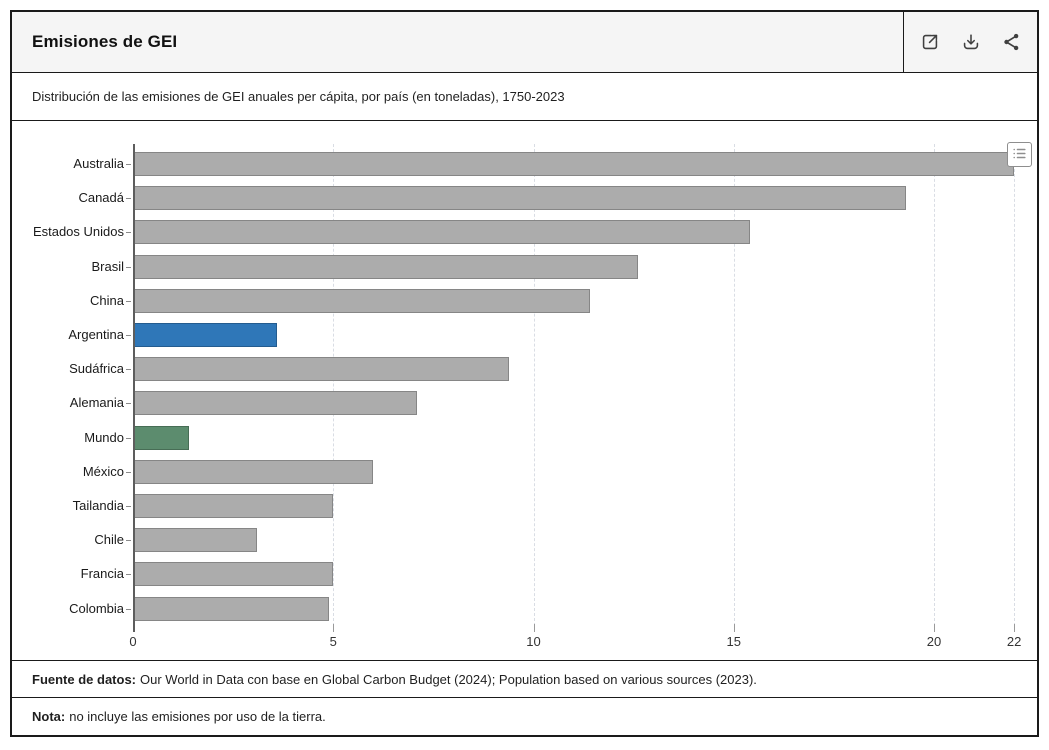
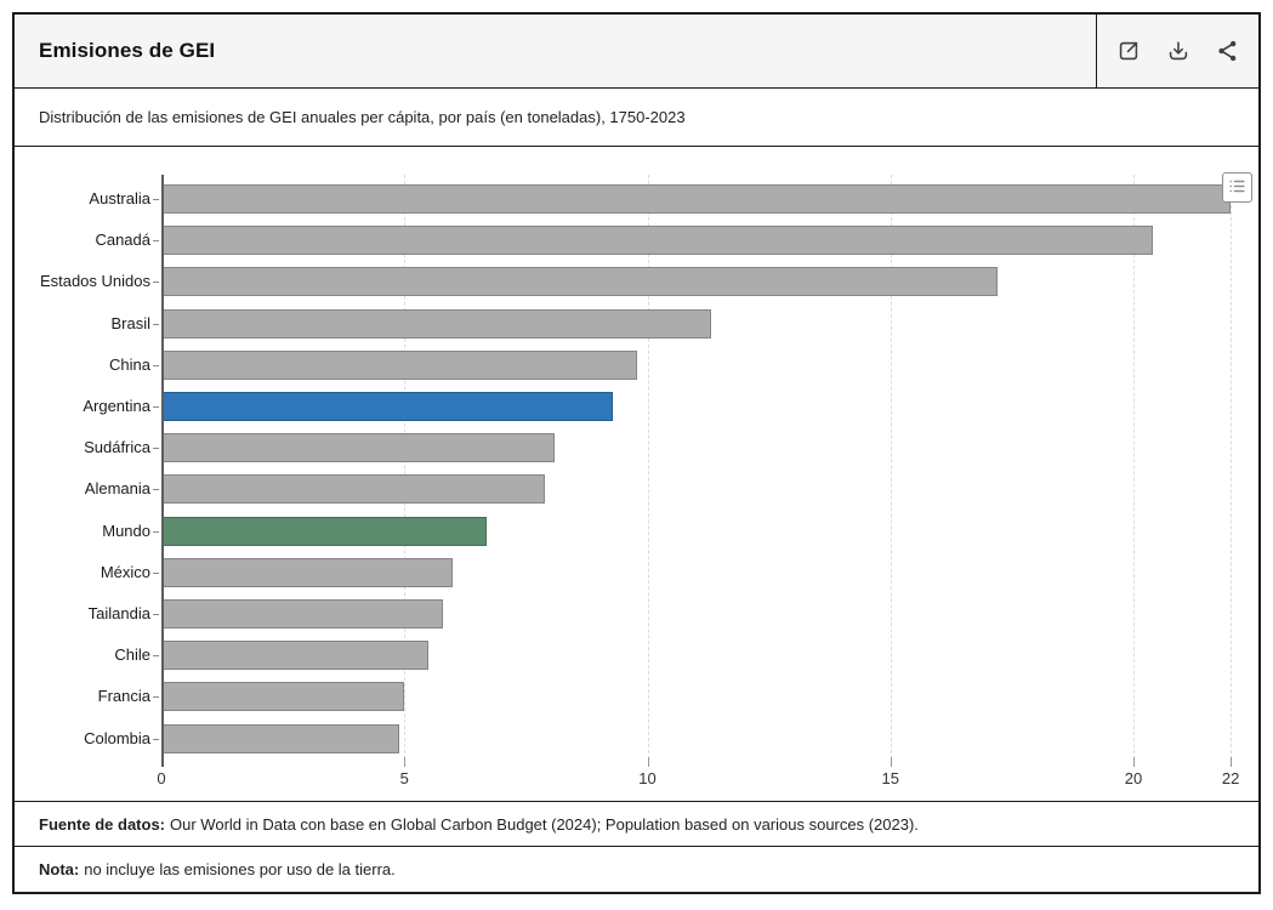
Canadá: 19.3 -> 20.4
Estados Unidos: 15.4 -> 17.2
Brasil: 12.6 -> 11.3
China: 11.4 -> 9.8
Argentina: 3.6 -> 9.3
Sudáfrica: 9.4 -> 8.1
Alemania: 7.1 -> 7.9
Mundo: 1.4 -> 6.7
Tailandia: 5.0 -> 5.8
Chile: 3.1 -> 5.5
